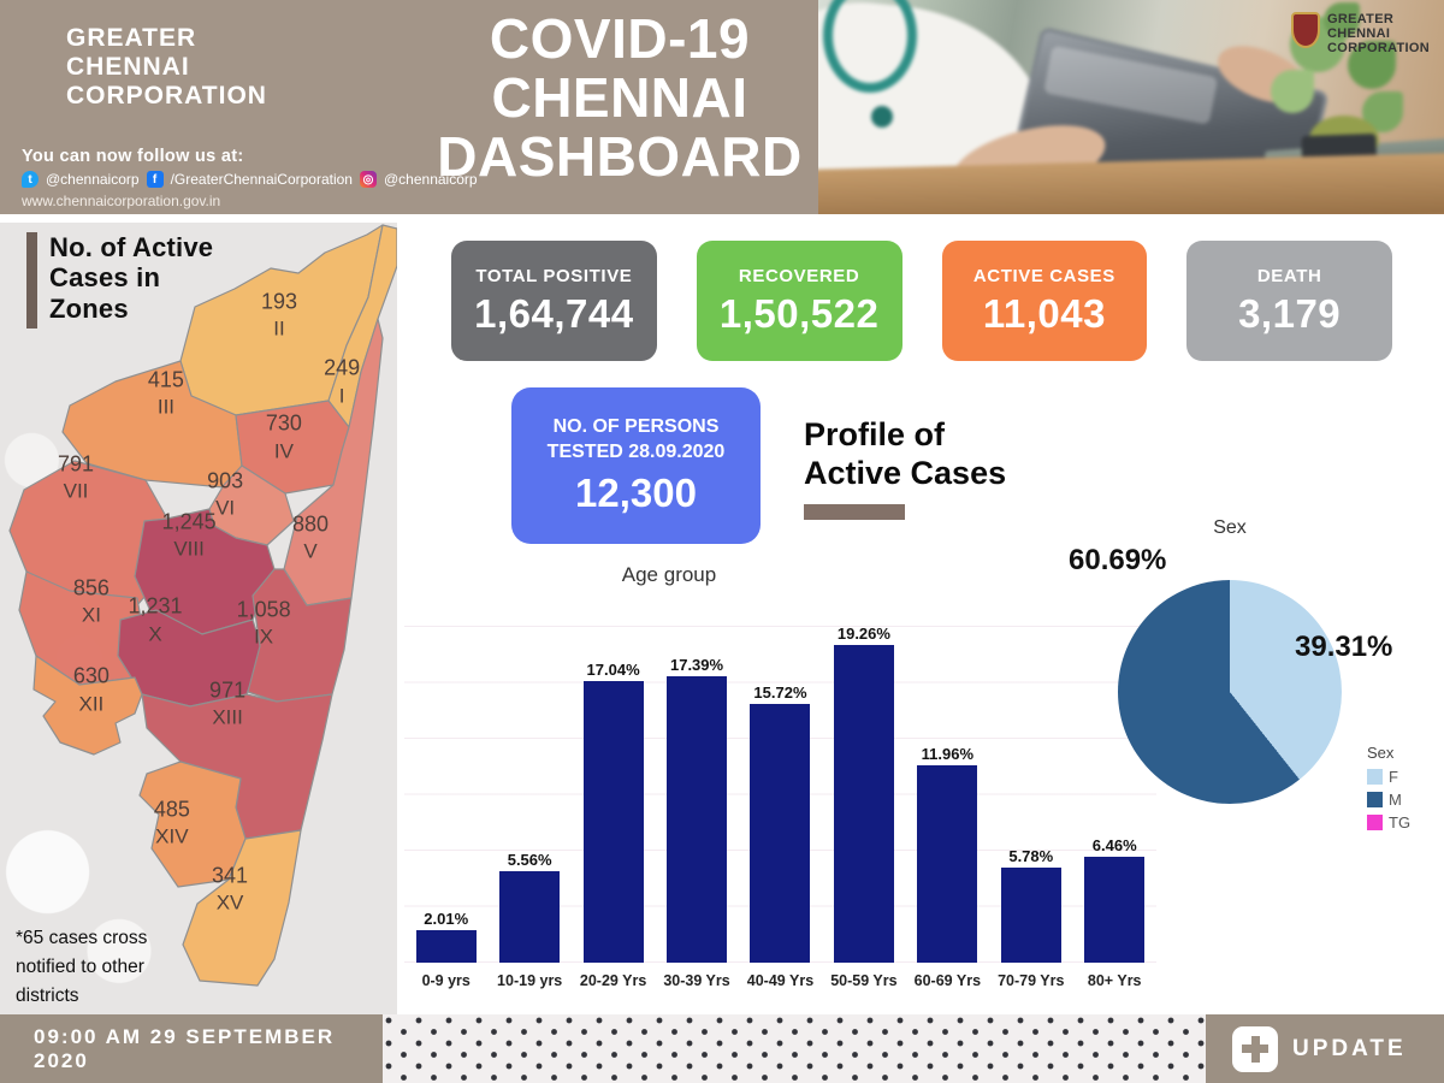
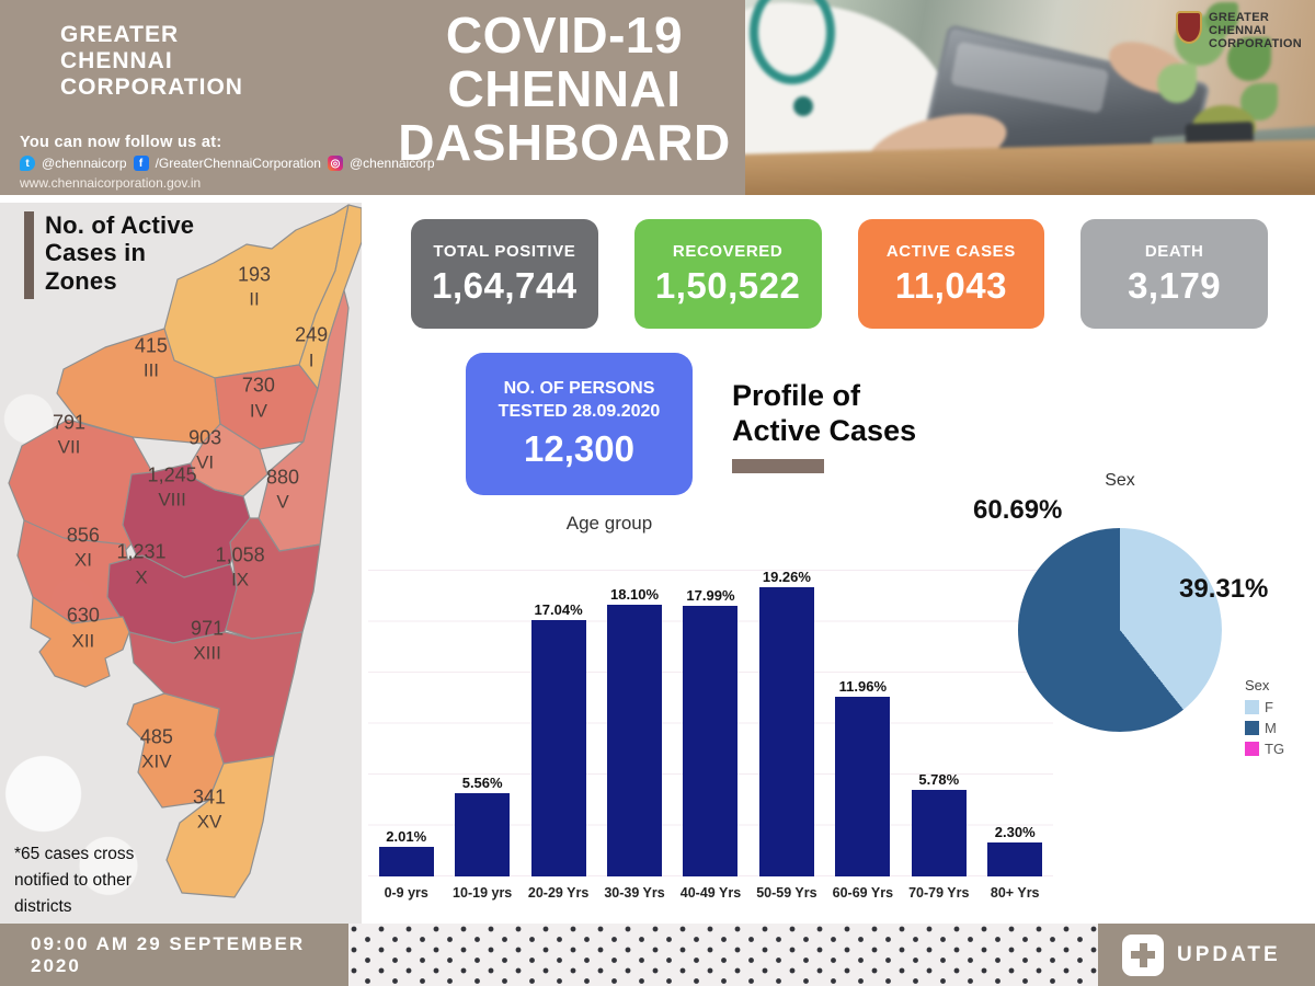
Age group/30-39 Yrs: 17.39% -> 18.10%
Age group/40-49 Yrs: 15.72% -> 17.99%
Age group/80+ Yrs: 6.46% -> 2.30%
